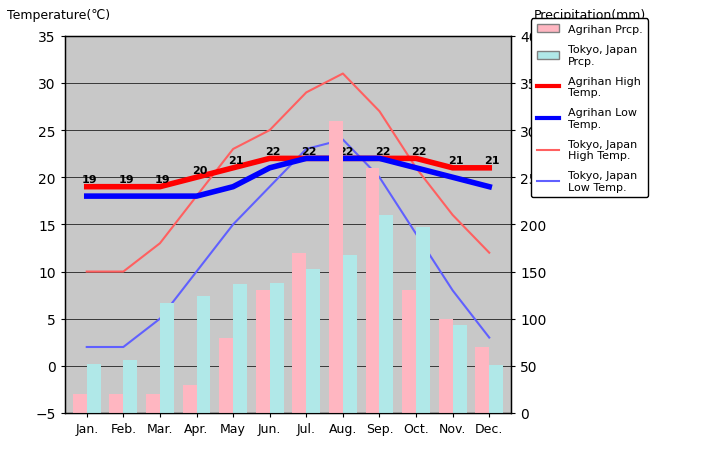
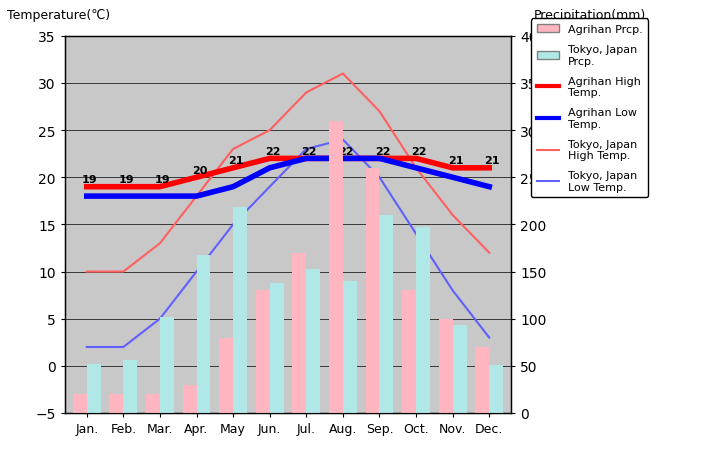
Tokyo, Japan Prcp./Mar.: 117 -> 102
Tokyo, Japan Prcp./Apr.: 124 -> 168
Tokyo, Japan Prcp./May: 137 -> 218
Tokyo, Japan Prcp./Aug.: 168 -> 140
